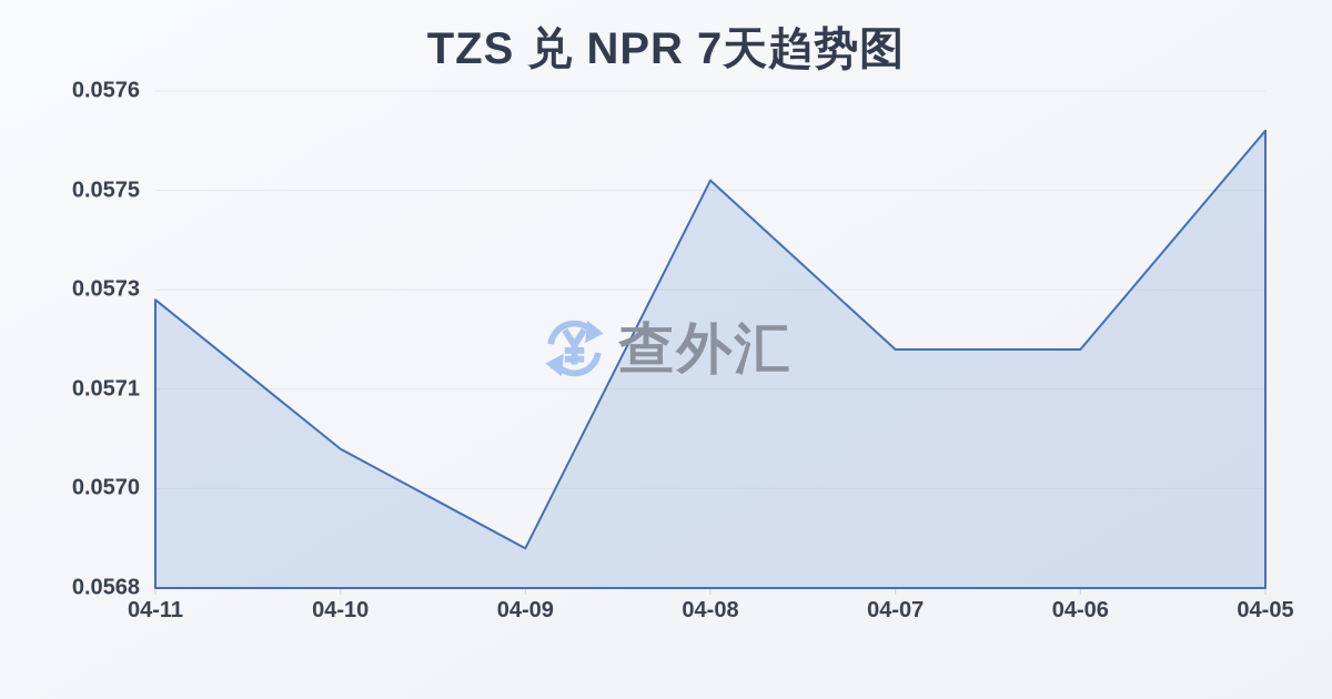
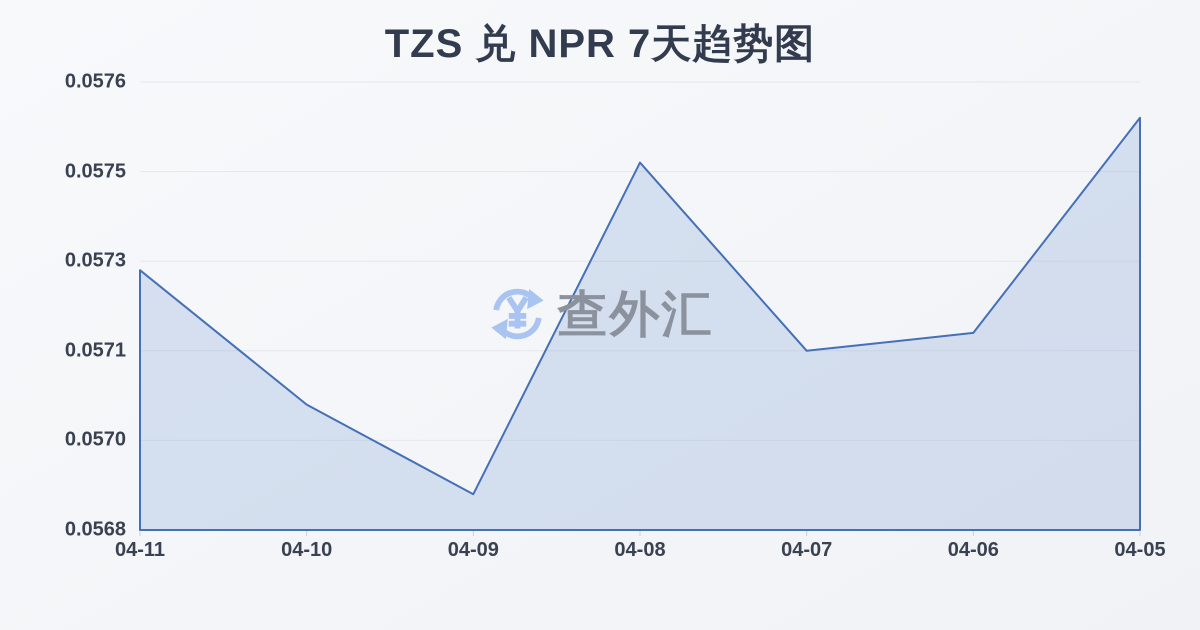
04-07: 0.05718 -> 0.05710
04-06: 0.05718 -> 0.05714
